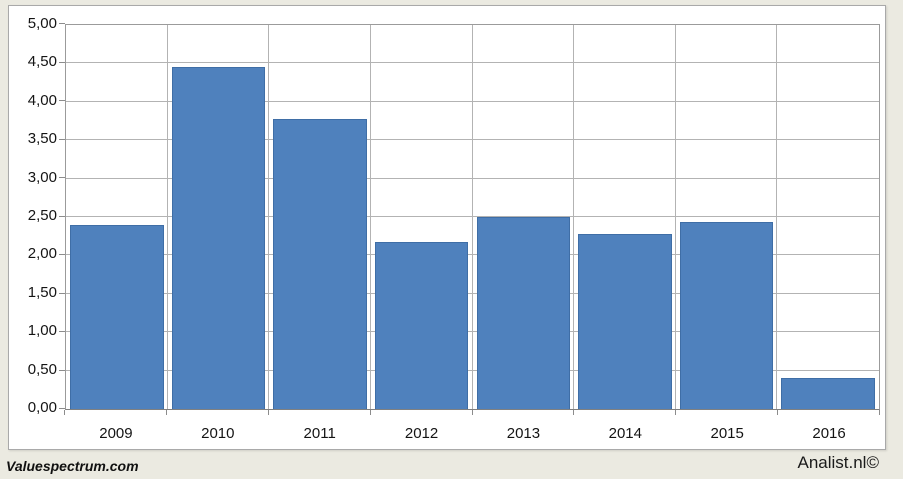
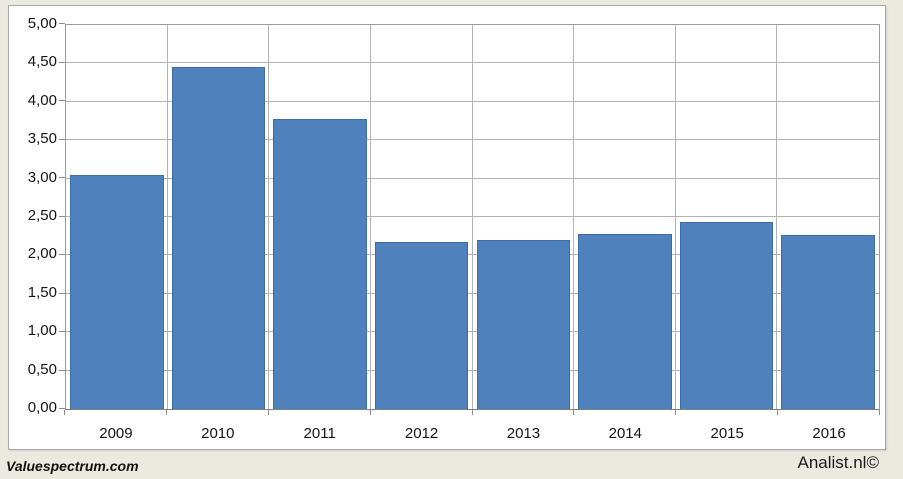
2009: 2,4 -> 3,0
2013: 2,5 -> 2,2
2016: 0,4 -> 2,3
